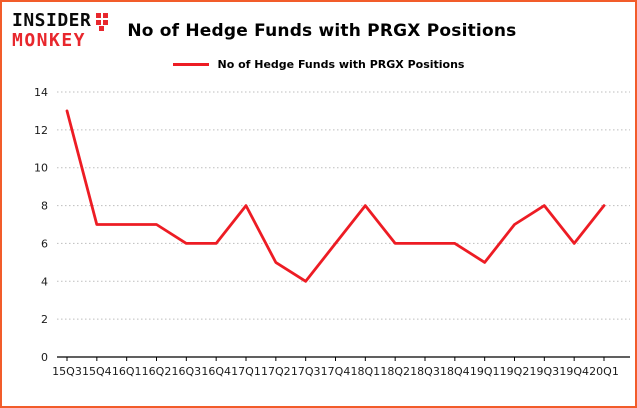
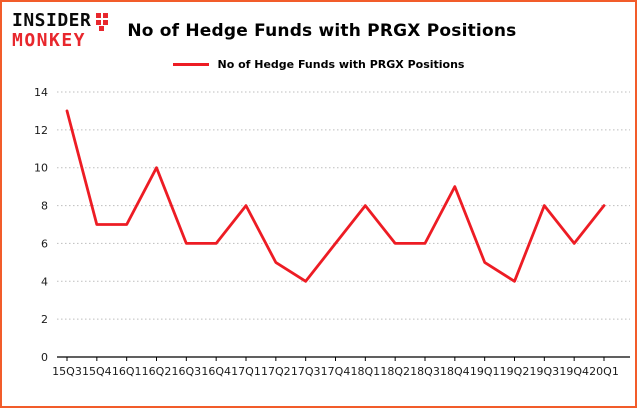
16Q2: 7 -> 10
18Q4: 6 -> 9
19Q2: 7 -> 4
